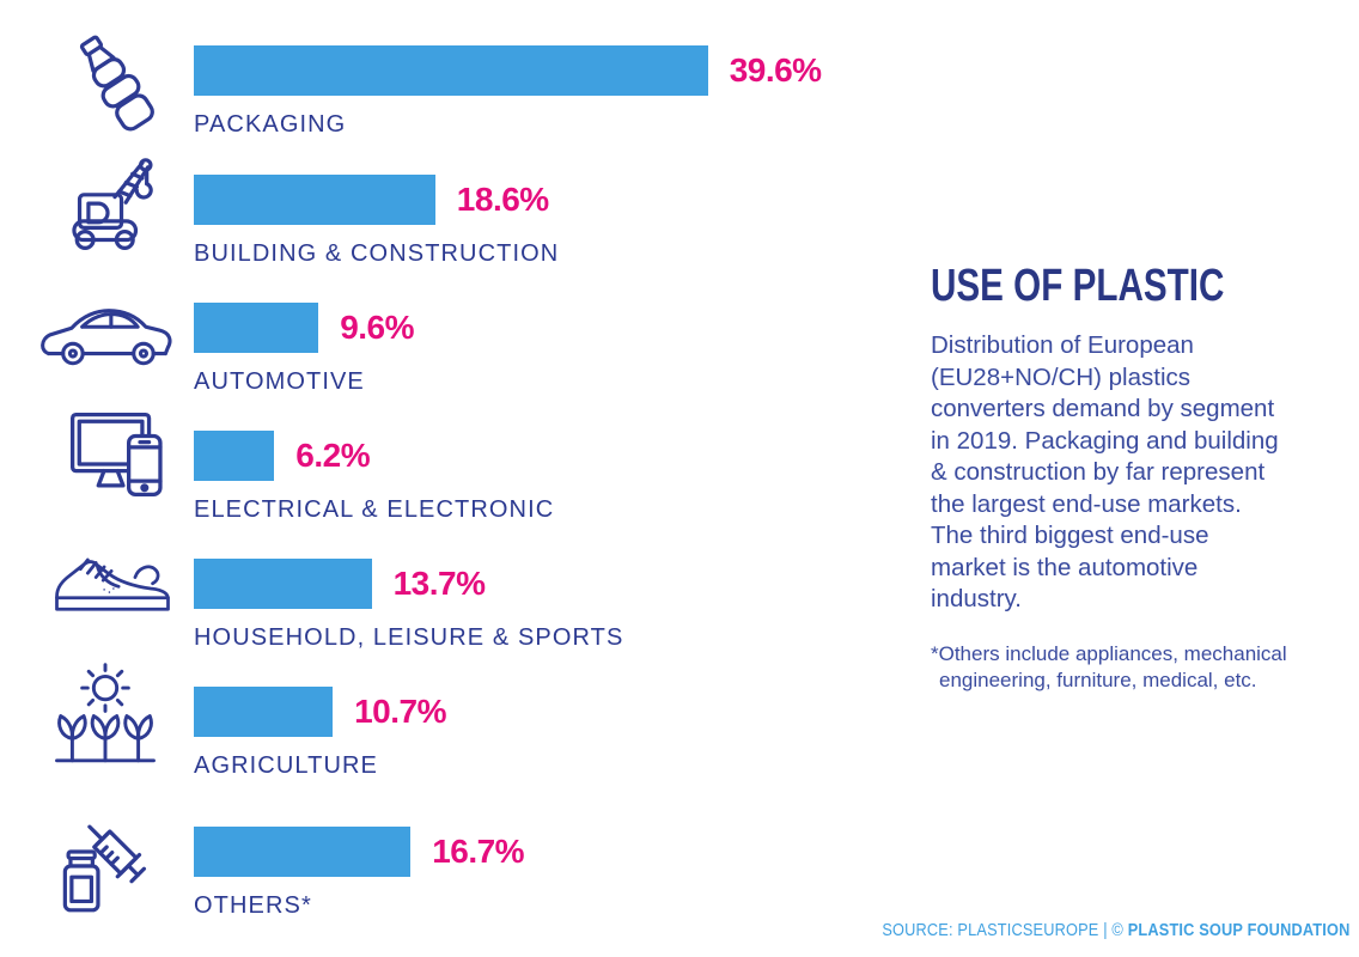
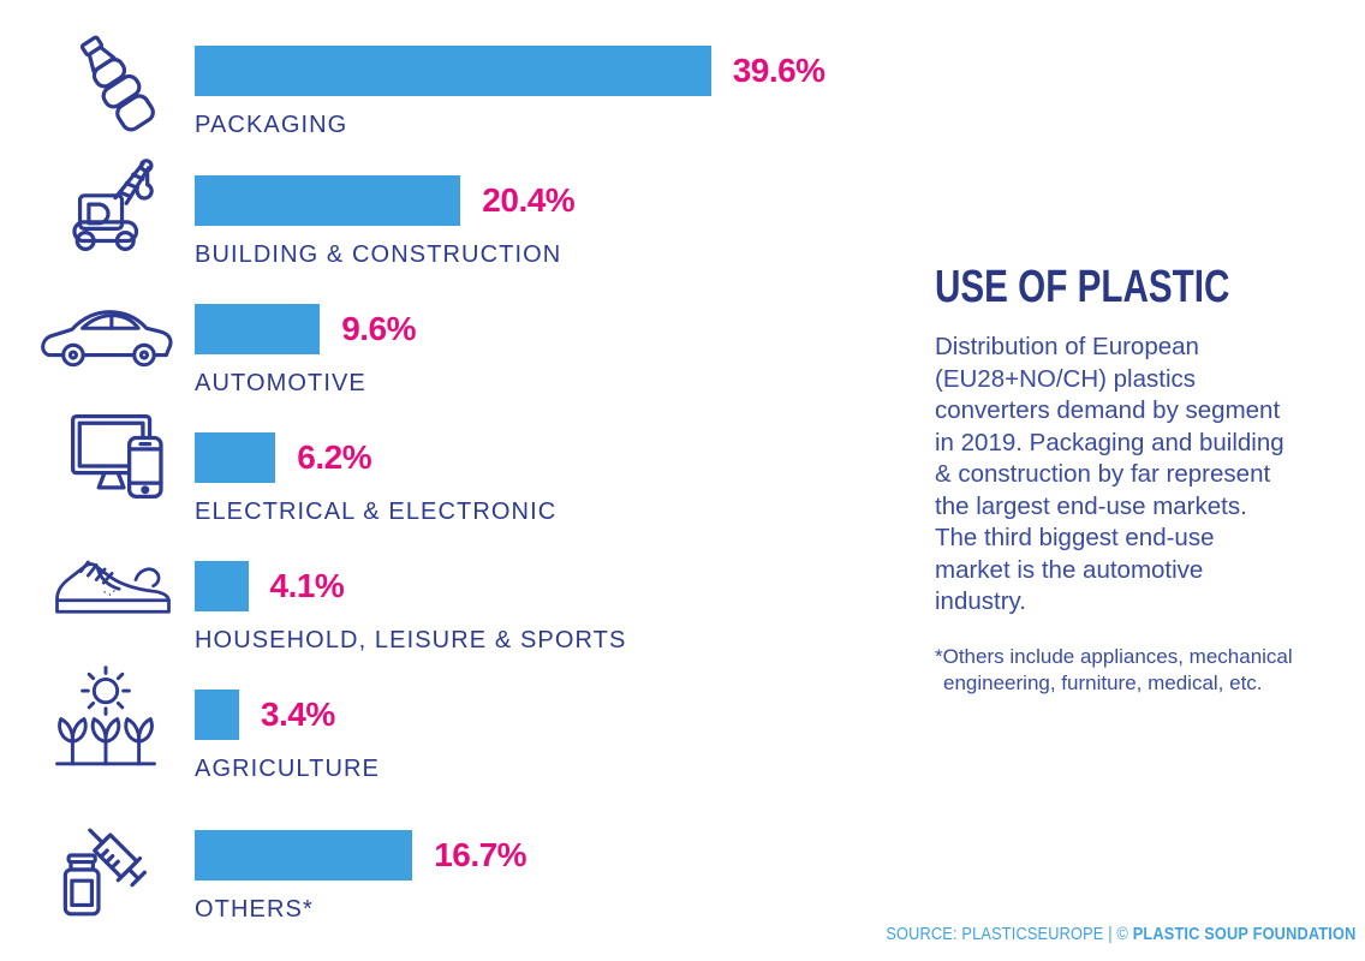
BUILDING & CONSTRUCTION: 18.6% -> 20.4%
HOUSEHOLD, LEISURE & SPORTS: 13.7% -> 4.1%
AGRICULTURE: 10.7% -> 3.4%
